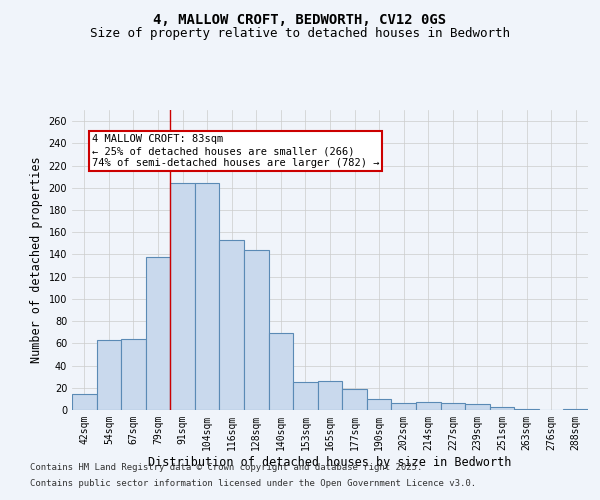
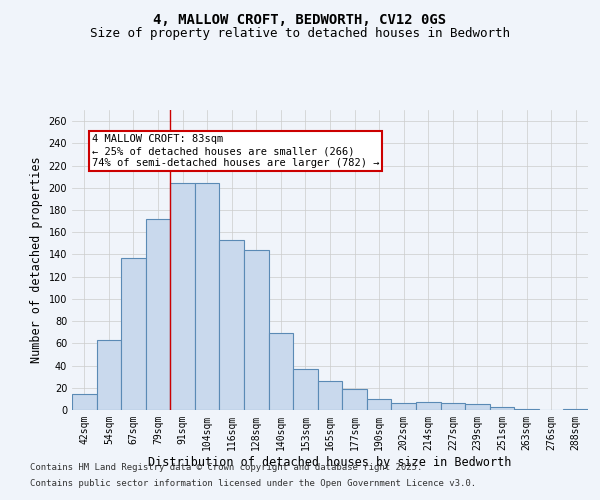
67sqm: 64 -> 137
79sqm: 138 -> 172
153sqm: 25 -> 37
